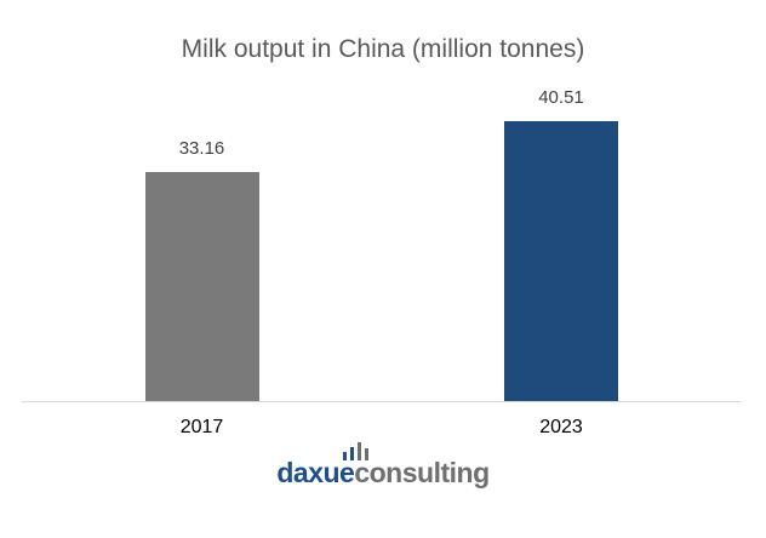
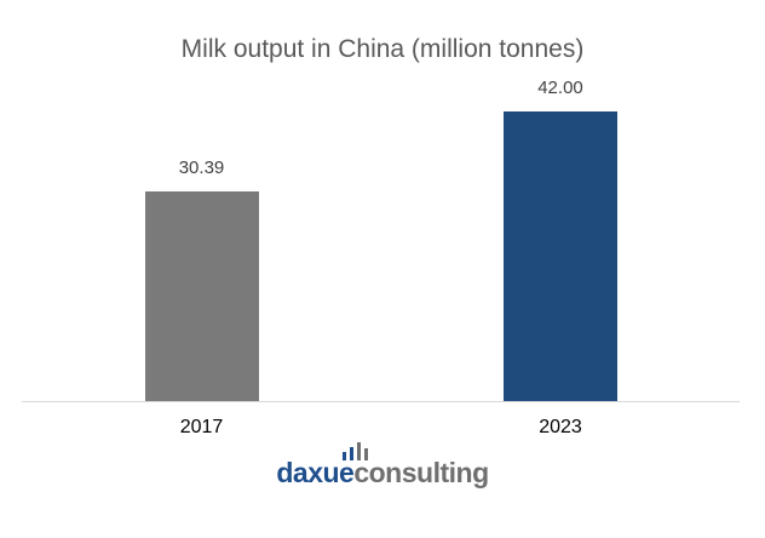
2017: 33.16 -> 30.39
2023: 40.51 -> 42.00
